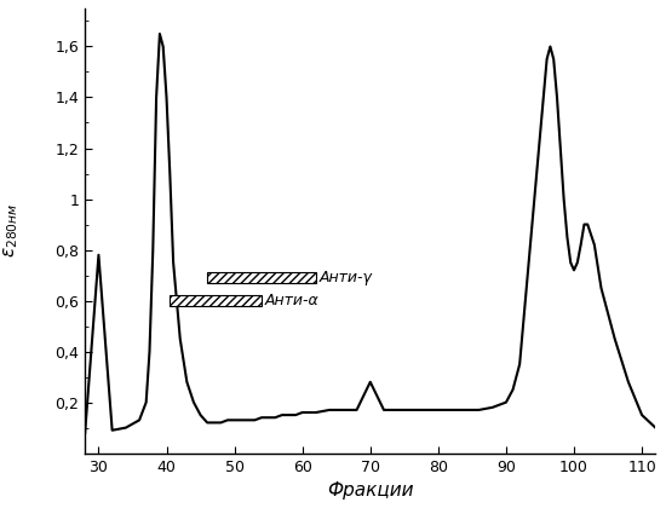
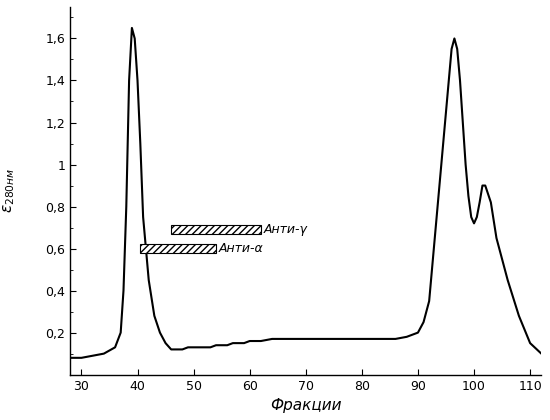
30: 0,78 -> 0,08
70: 0,28 -> 0,17
